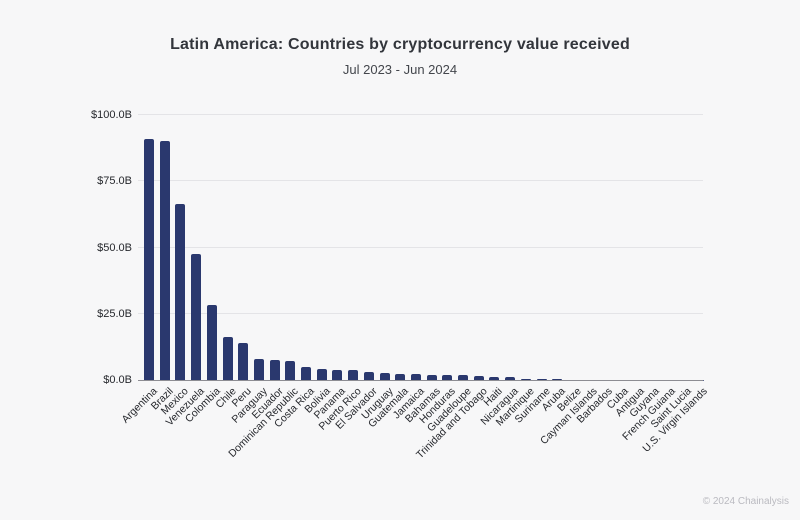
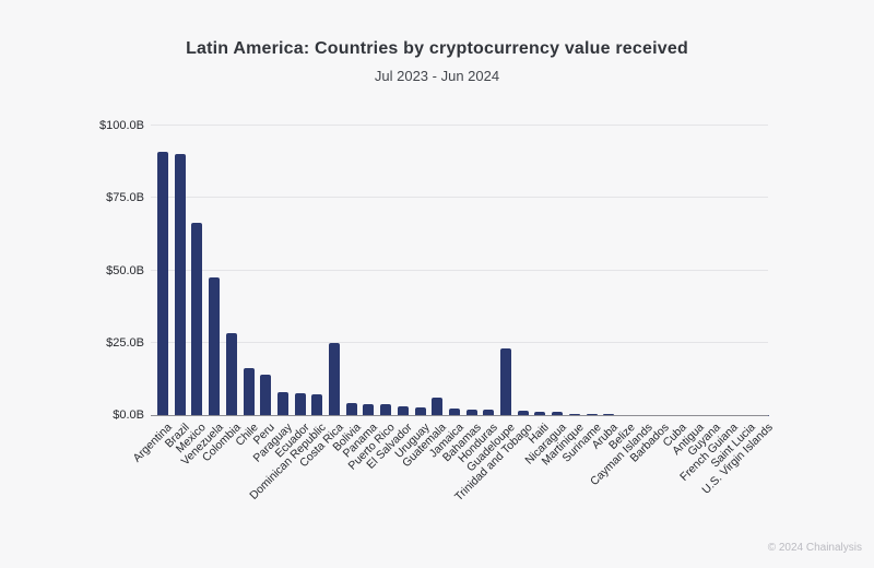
Costa Rica: $5B -> $25B
Guatemala: $2B -> $6B
Guadeloupe: $2B -> $23B
